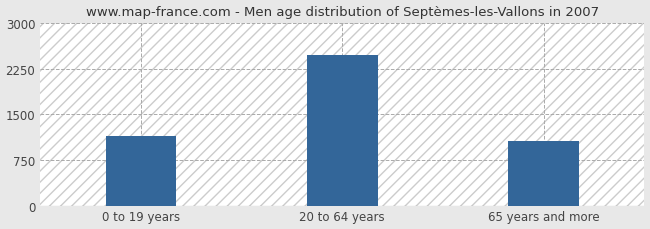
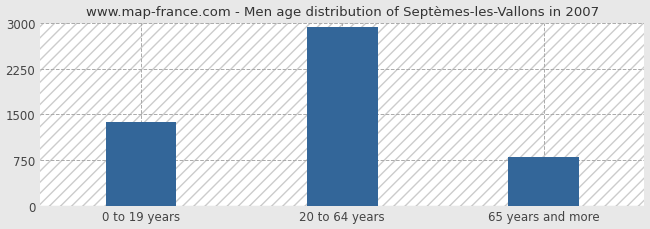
0 to 19 years: 1140 -> 1380
20 to 64 years: 2480 -> 2920
65 years and more: 1060 -> 800
